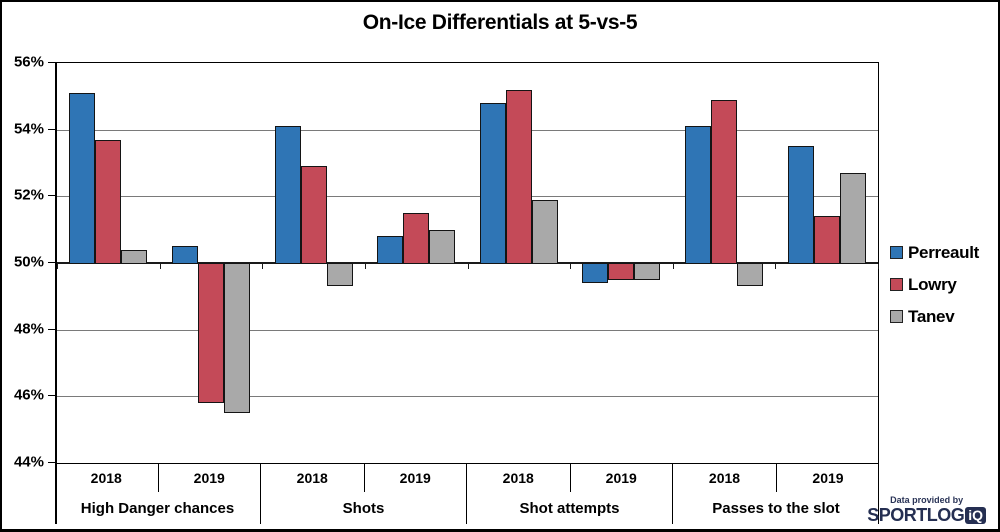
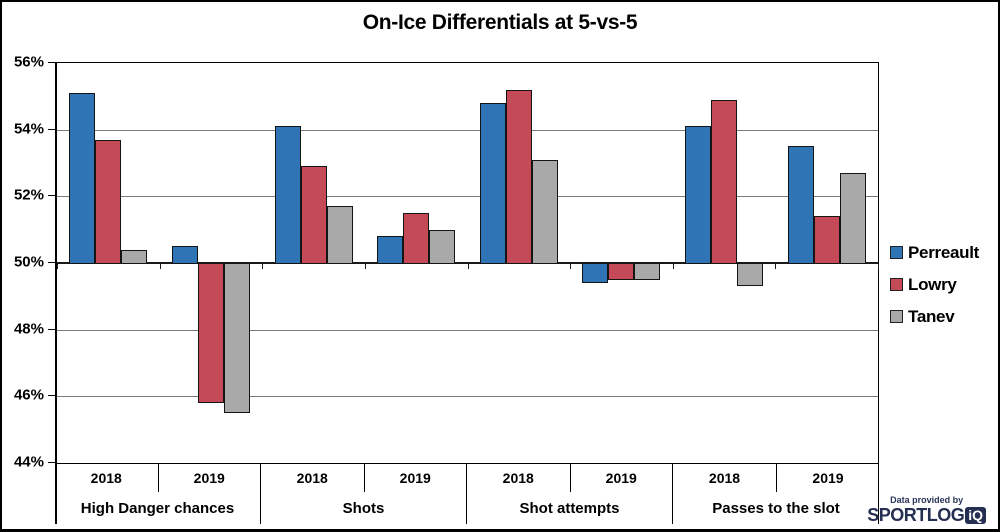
Tanev/Shots 2018: 49.3% -> 51.7%
Tanev/Shot attempts 2018: 51.9% -> 53.1%
